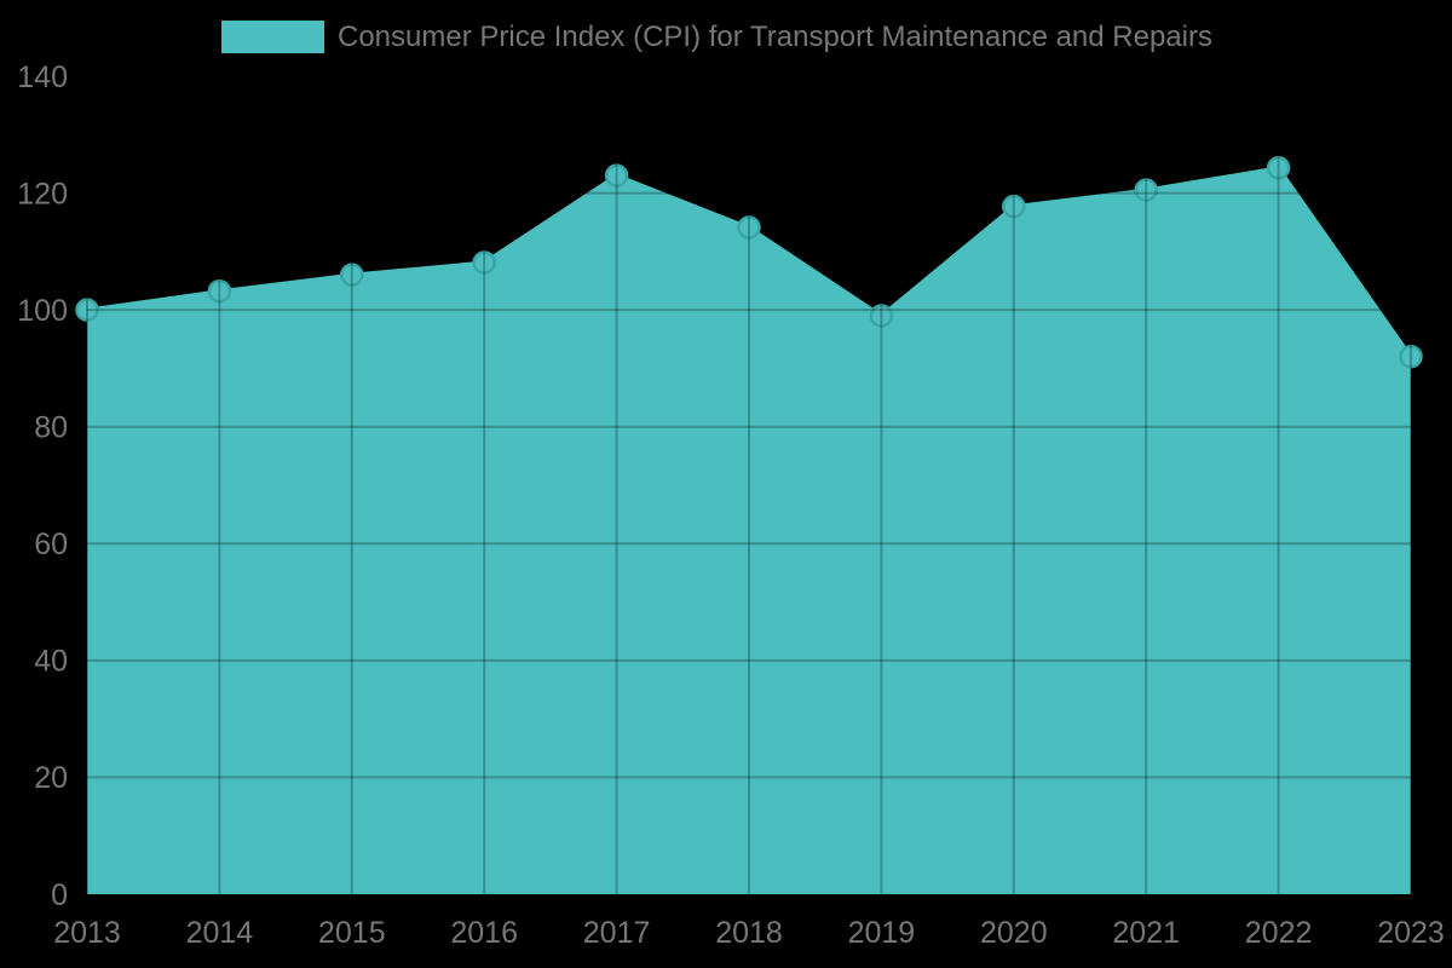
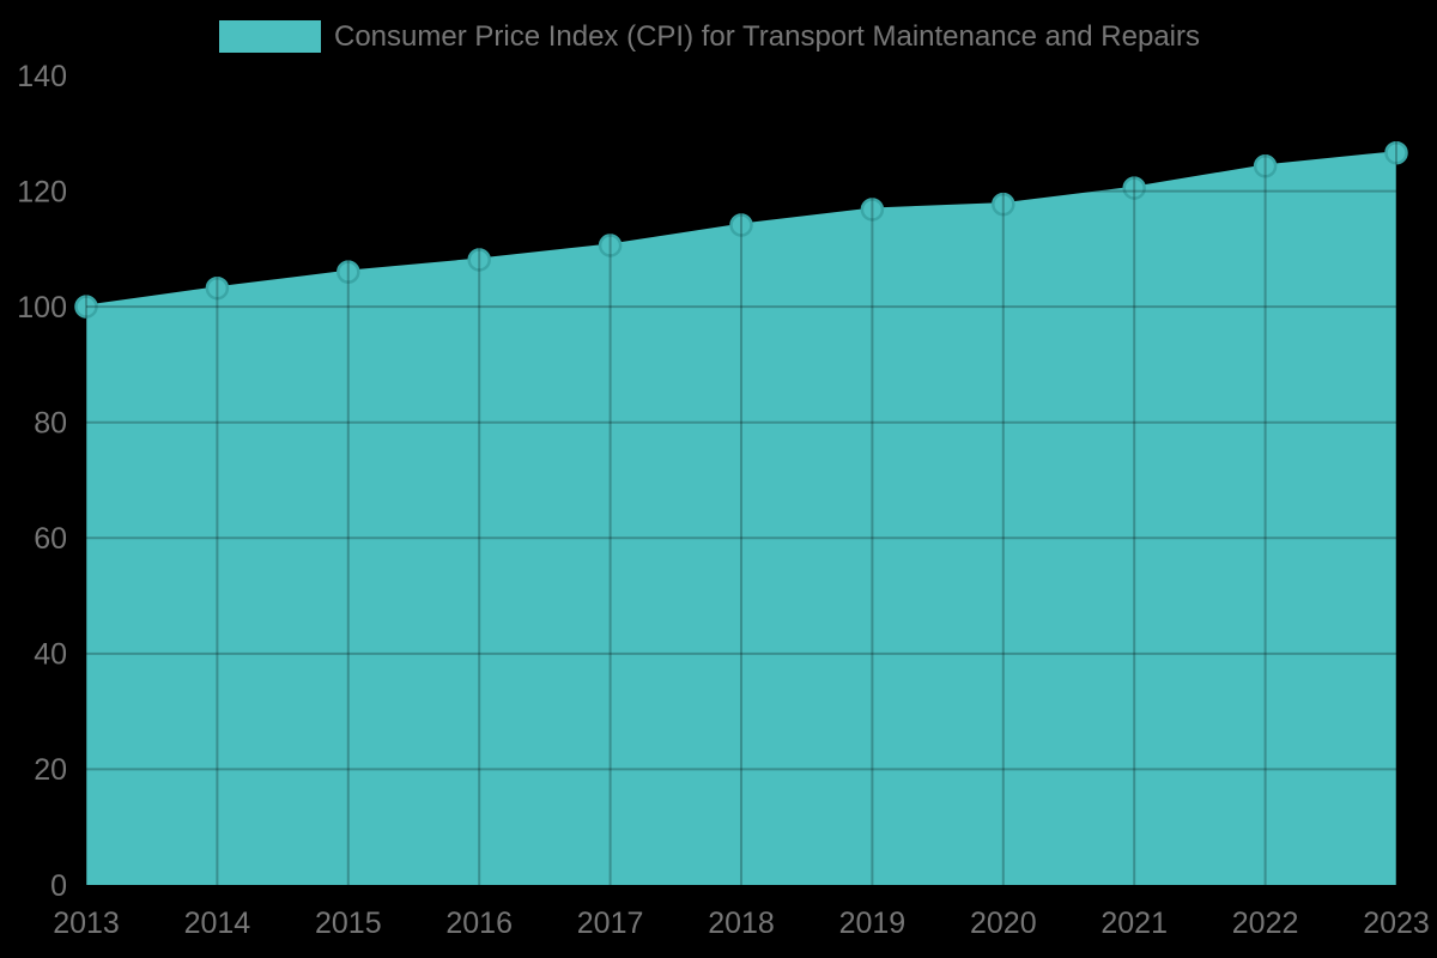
2017: 123 -> 111
2019: 99 -> 117
2023: 92 -> 127
